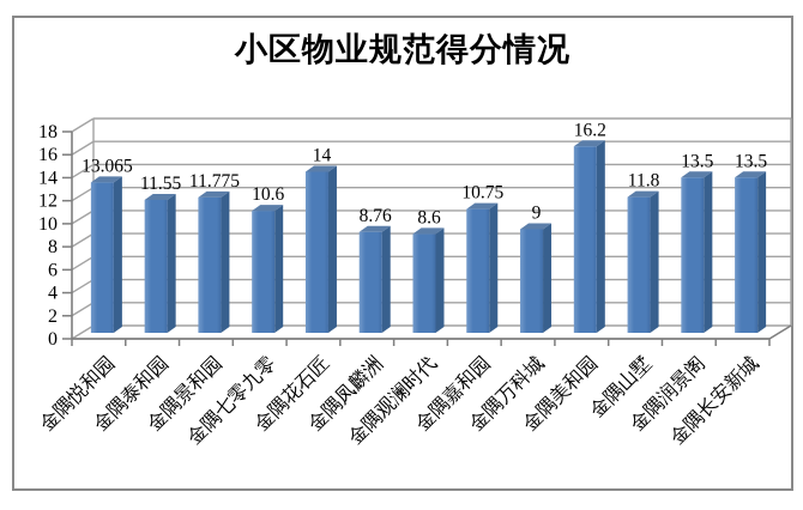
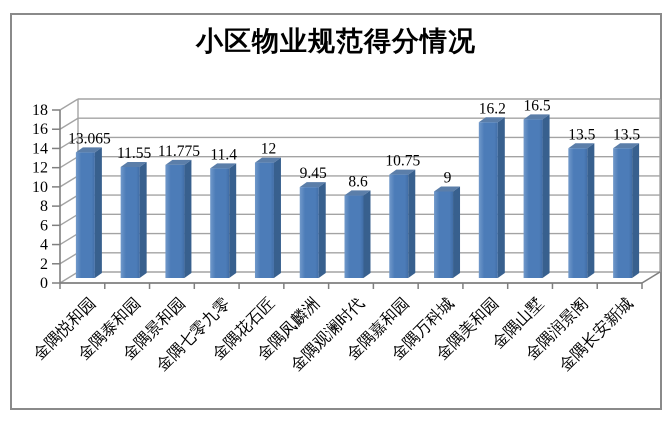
金隅七零九零: 10.6 -> 11.4
金隅花石匠: 14 -> 12
金隅凤麟洲: 8.76 -> 9.45
金隅山墅: 11.8 -> 16.5
